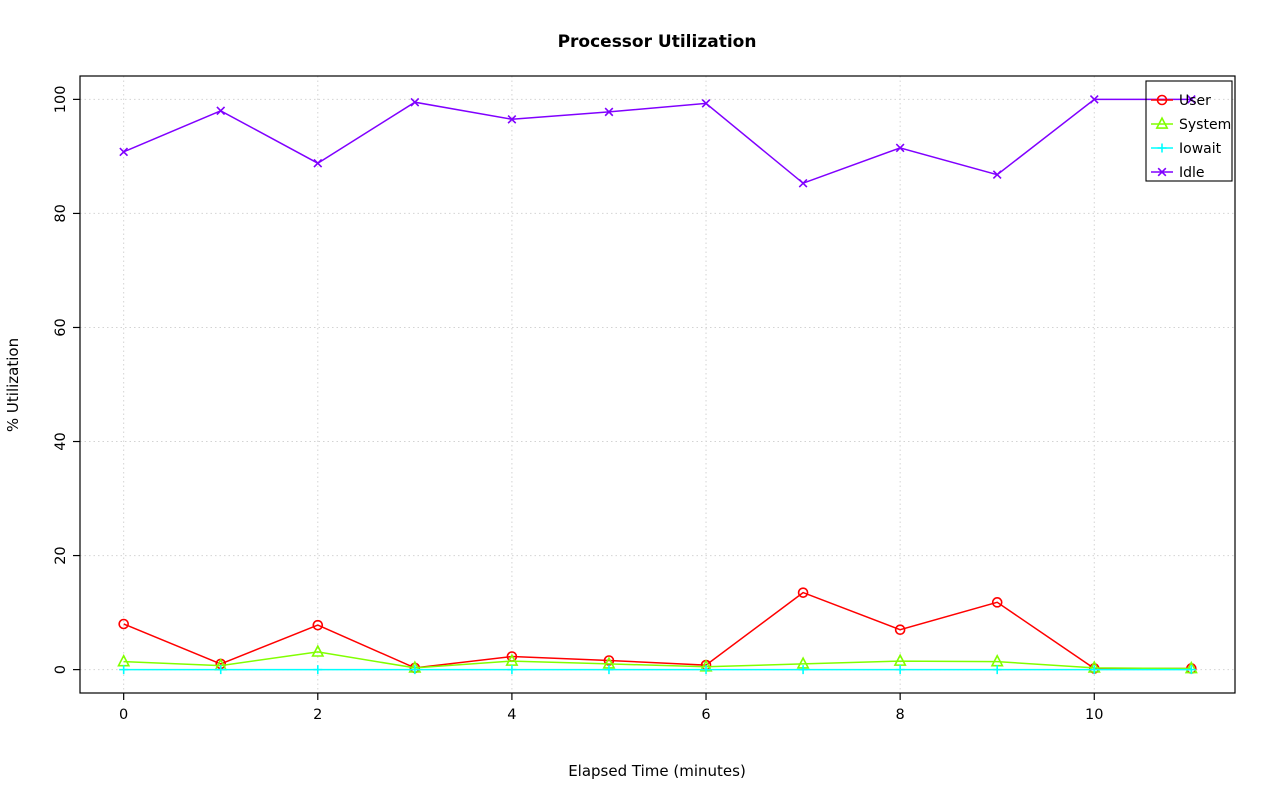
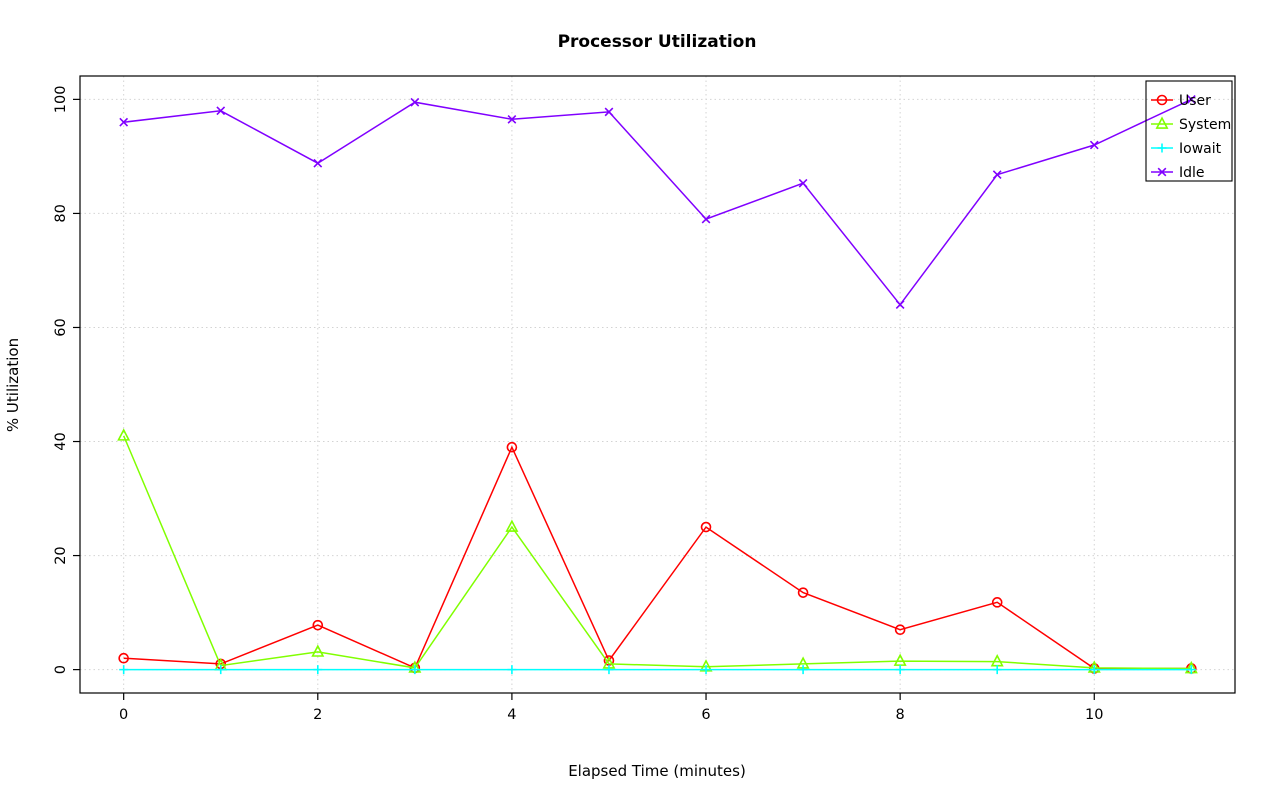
User/0: 8 -> 2
System/0: 1 -> 41
Idle/0: 91 -> 96
User/4: 2 -> 39
System/4: 2 -> 25
User/6: 1 -> 25
Idle/6: 99 -> 79
Idle/8: 92 -> 64
Idle/10: 100 -> 92
